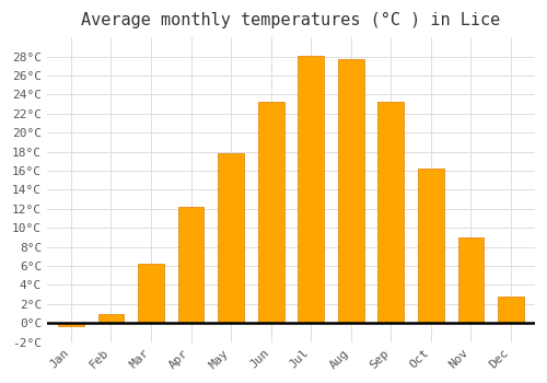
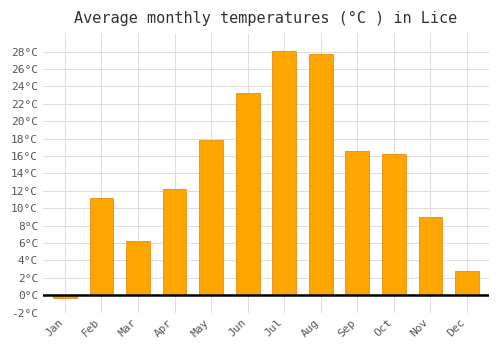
Feb: 1.0°C -> 11.2°C
Sep: 23.3°C -> 16.6°C
